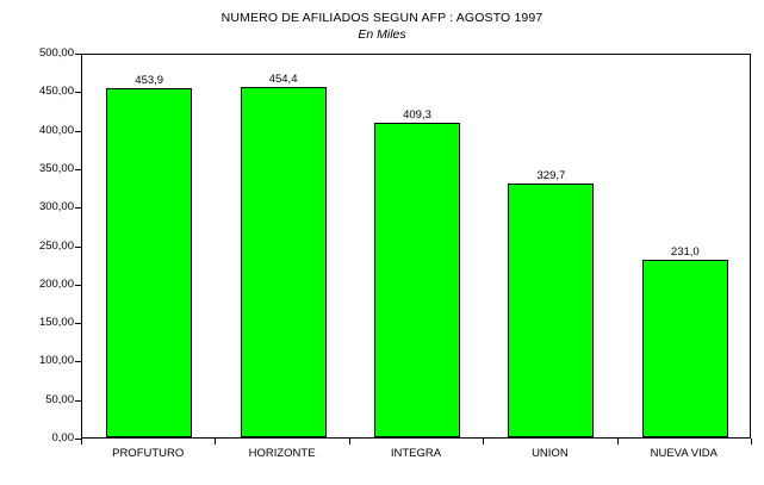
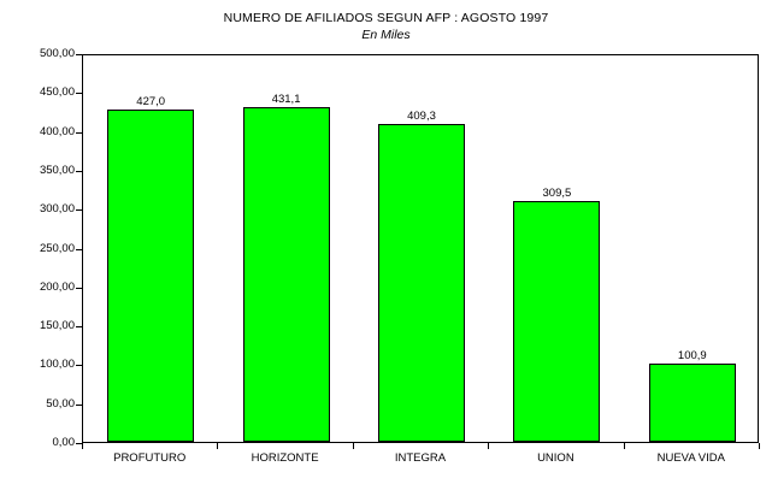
PROFUTURO: 453,9 -> 427,0
HORIZONTE: 454,4 -> 431,1
UNION: 329,7 -> 309,5
NUEVA VIDA: 231,0 -> 100,9
